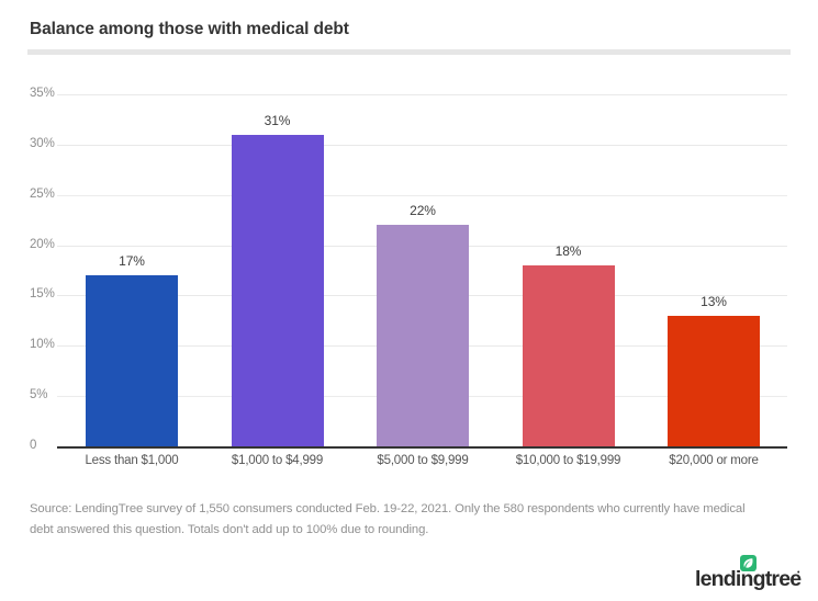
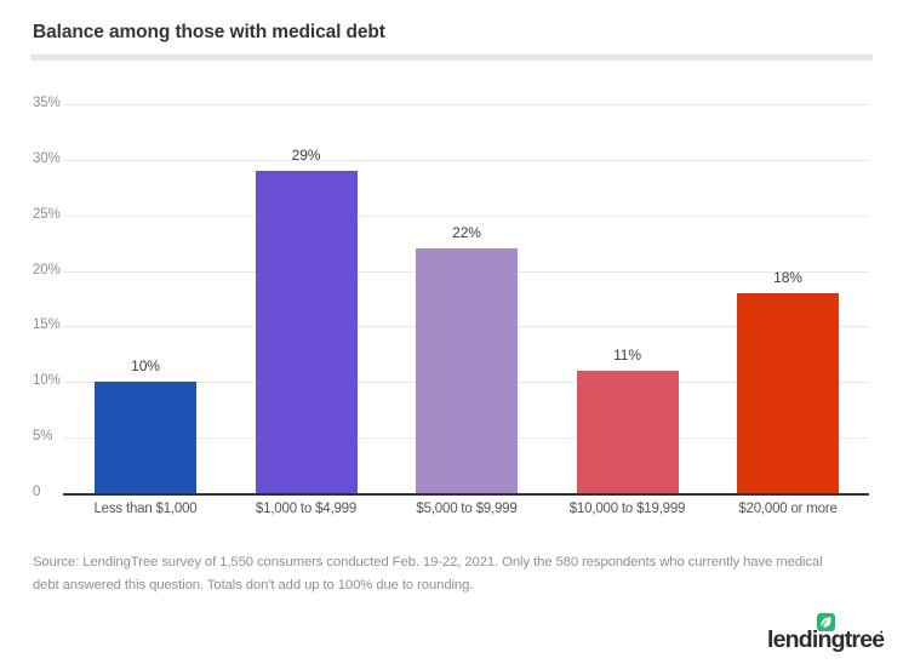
Less than $1,000: 17% -> 10%
$1,000 to $4,999: 31% -> 29%
$10,000 to $19,999: 18% -> 11%
$20,000 or more: 13% -> 18%
